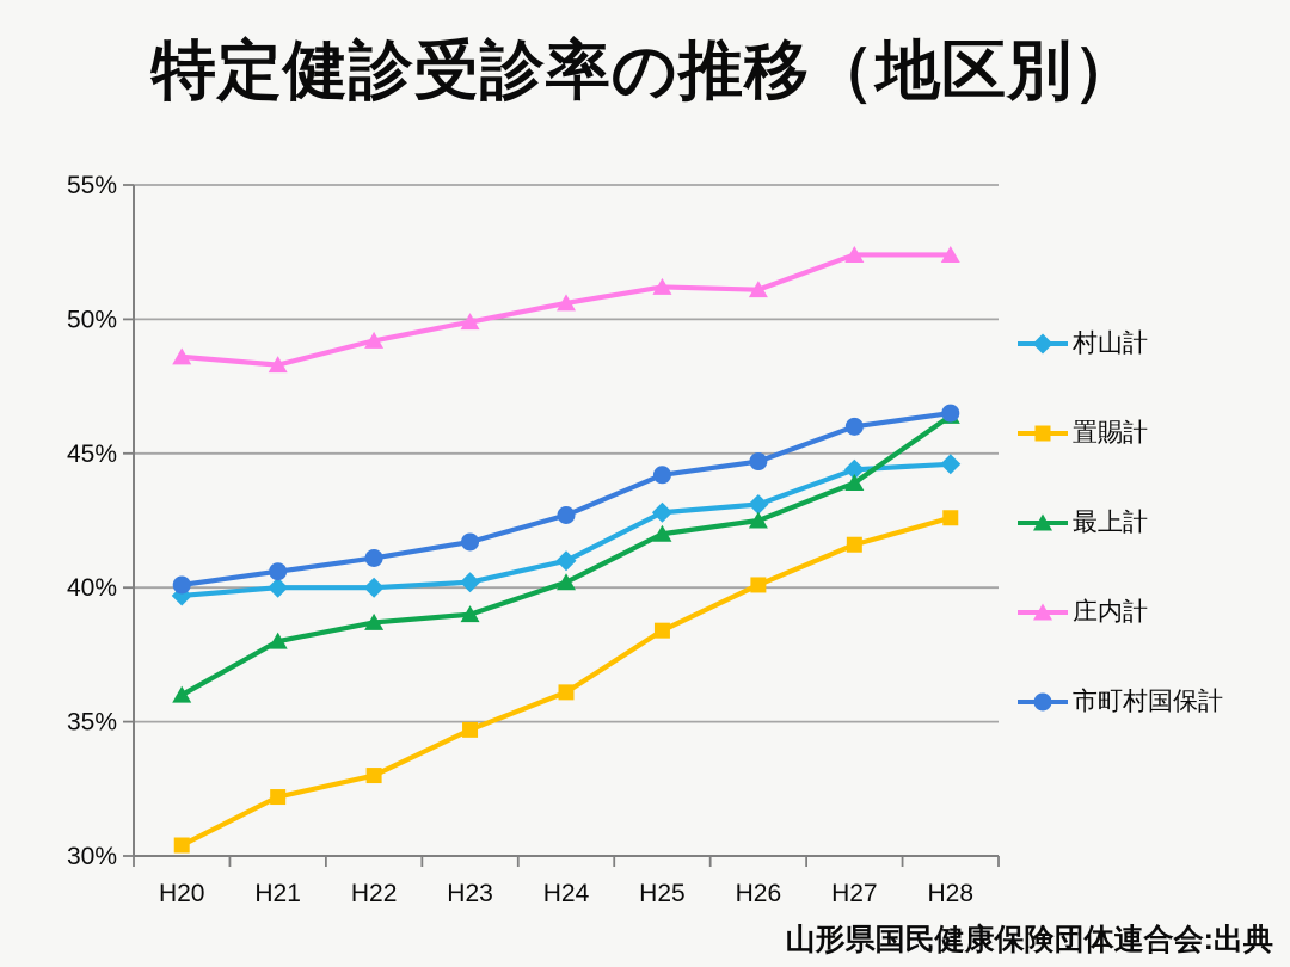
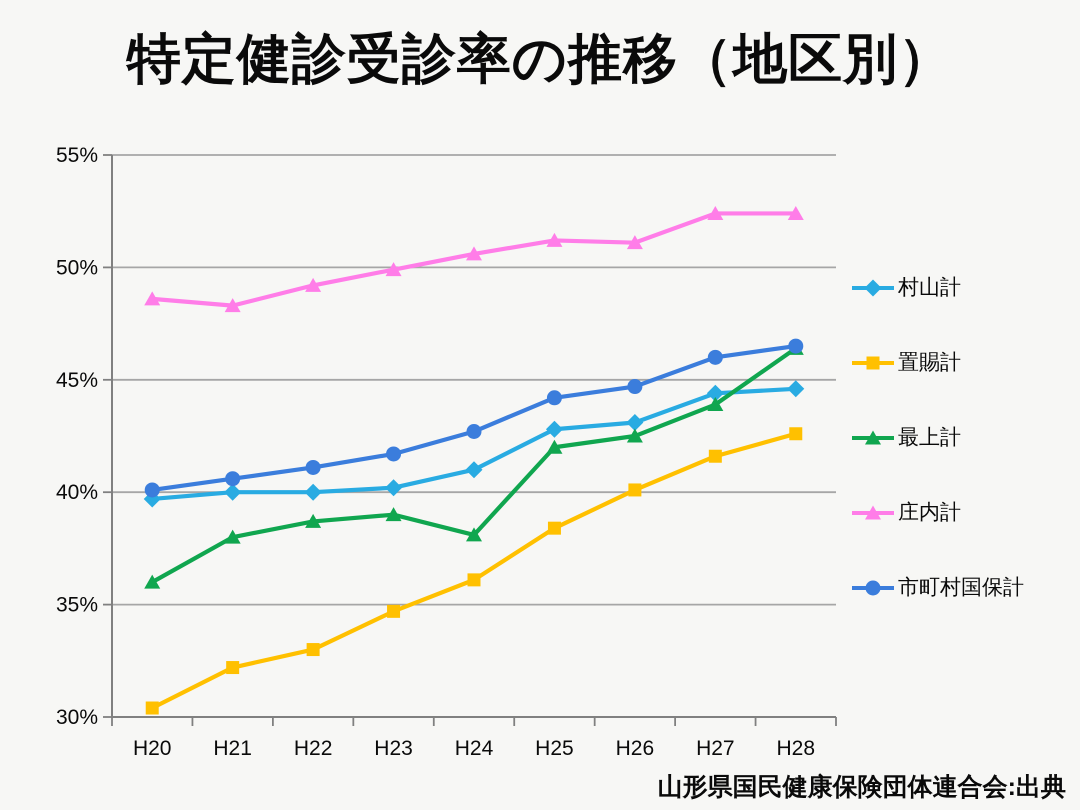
最上計/H24: 40.2% -> 38.1%
